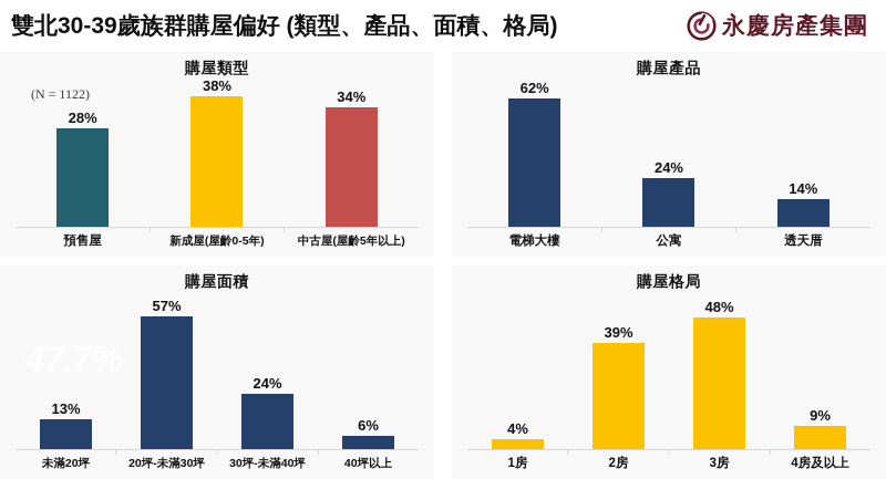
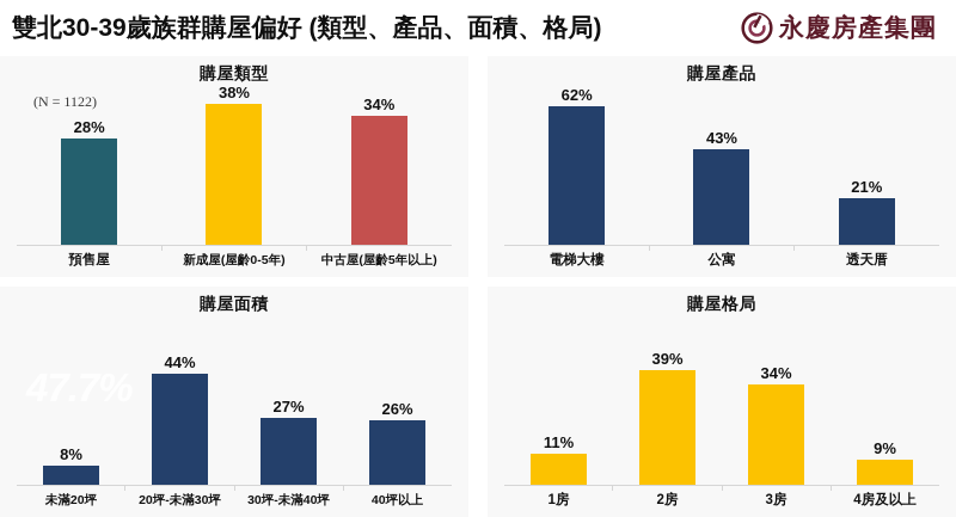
購屋產品/公寓: 24% -> 43%
購屋產品/透天厝: 14% -> 21%
購屋面積/未滿20坪: 13% -> 8%
購屋面積/20坪-未滿30坪: 57% -> 44%
購屋面積/30坪-未滿40坪: 24% -> 27%
購屋面積/40坪以上: 6% -> 26%
購屋格局/1房: 4% -> 11%
購屋格局/3房: 48% -> 34%
